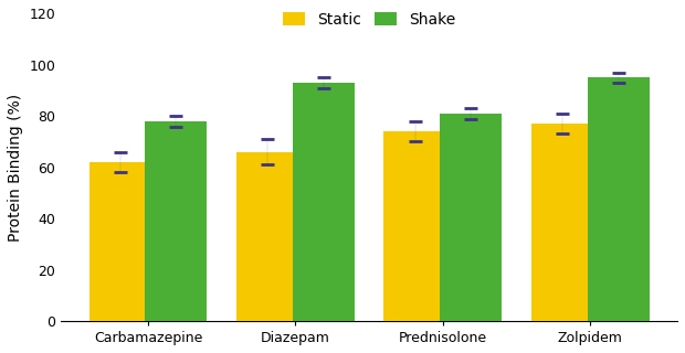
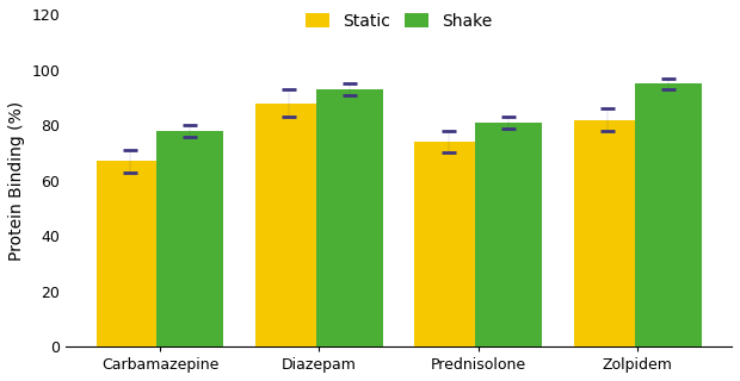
Static/Carbamazepine: 62 -> 67
Static/Diazepam: 66 -> 88
Static/Zolpidem: 77 -> 82
